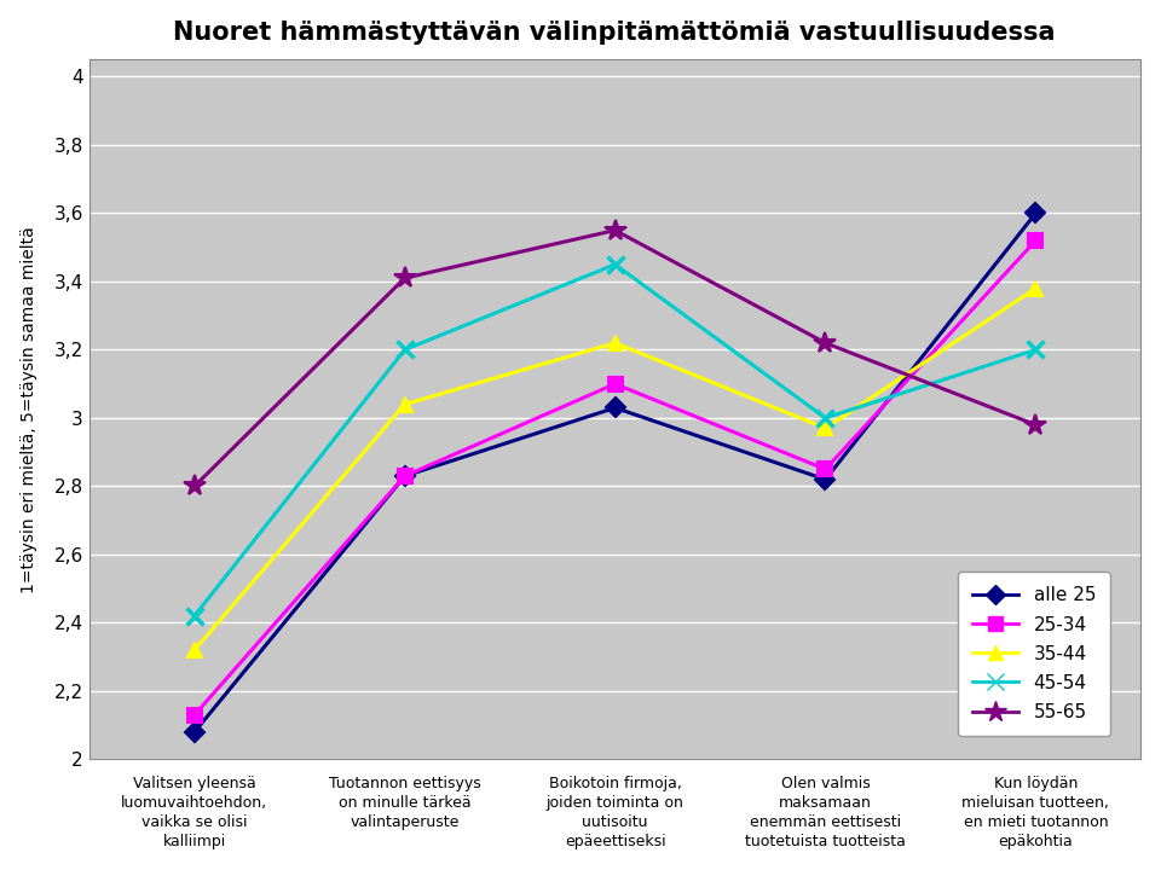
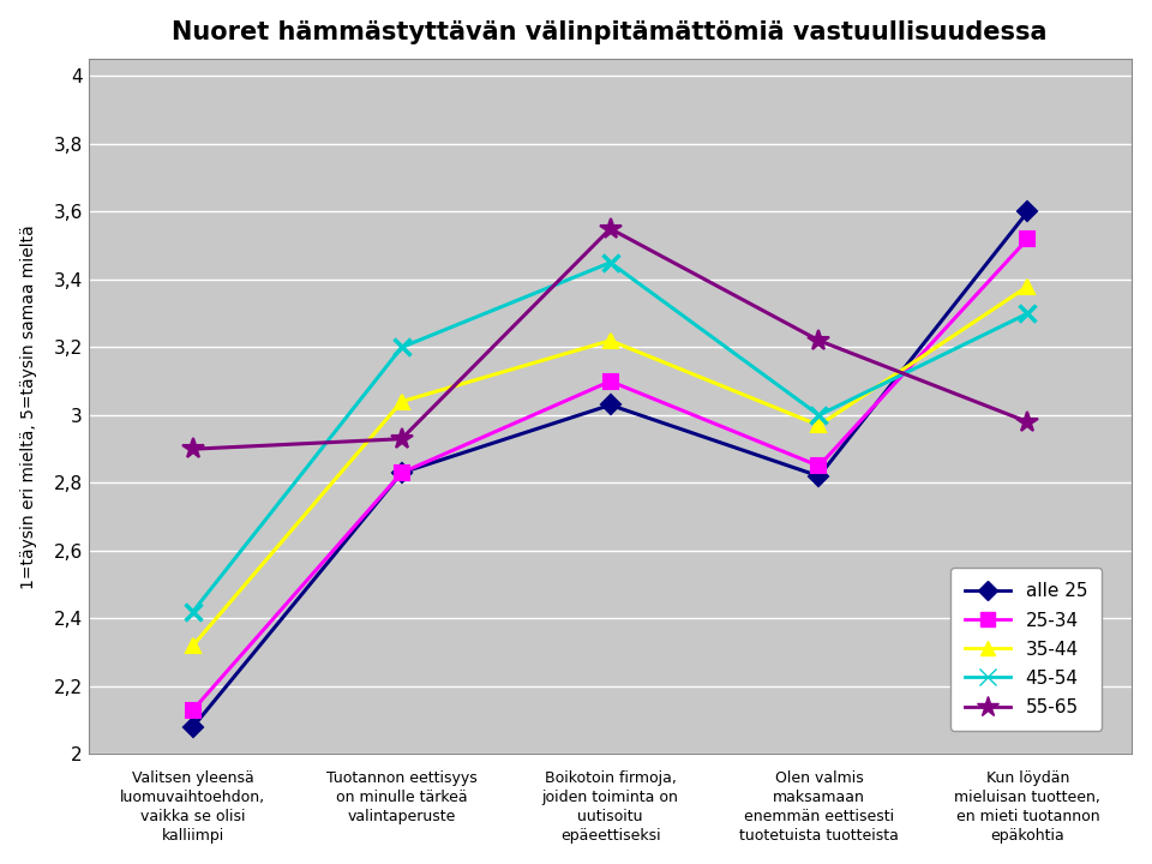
55-65/Valitsen yleensä luomuvaihtoehdon, vaikka se olisi kalliimpi: 2,80 -> 2,90
55-65/Tuotannon eettisyys on minulle tärkeä valintaperuste: 3,41 -> 2,93
45-54/Kun löydän mieluisan tuotteen, en mieti tuotannon epäkohtia: 3,20 -> 3,30
